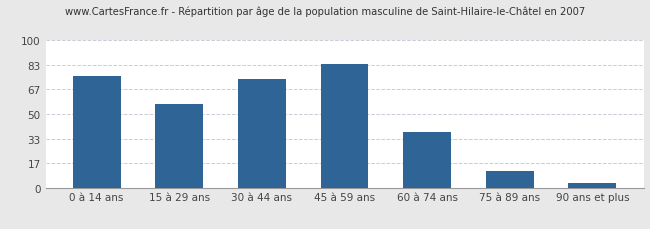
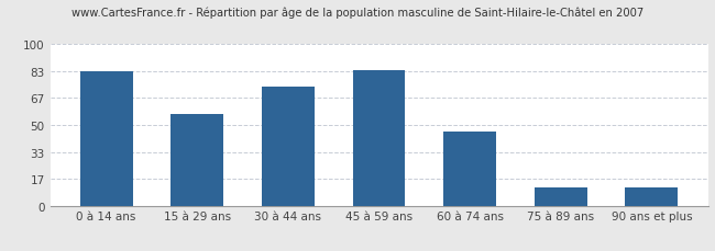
0 à 14 ans: 76 -> 83
60 à 74 ans: 38 -> 46
90 ans et plus: 3 -> 11
